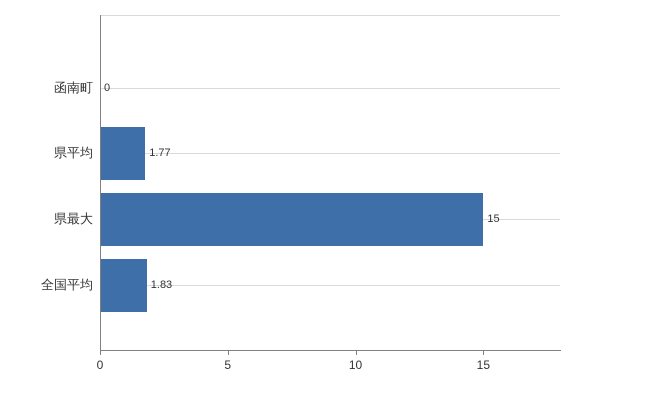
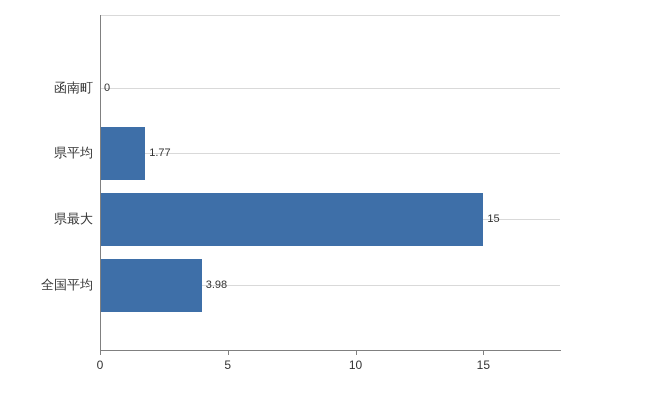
全国平均: 1.83 -> 3.98
